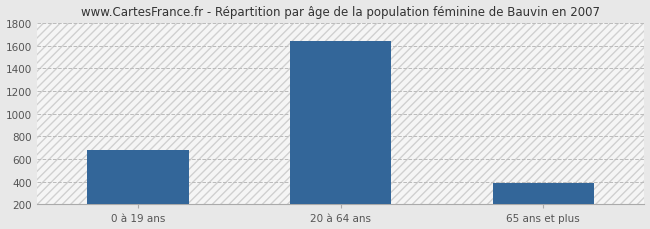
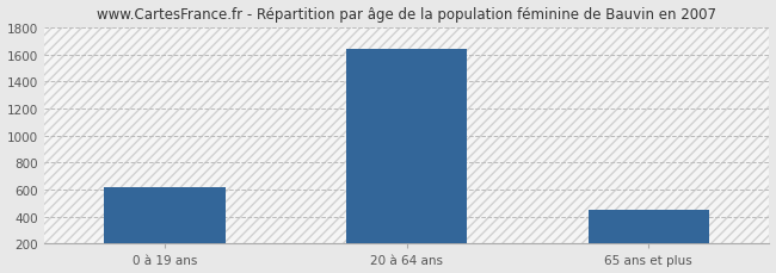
0 à 19 ans: 680 -> 620
65 ans et plus: 390 -> 450
